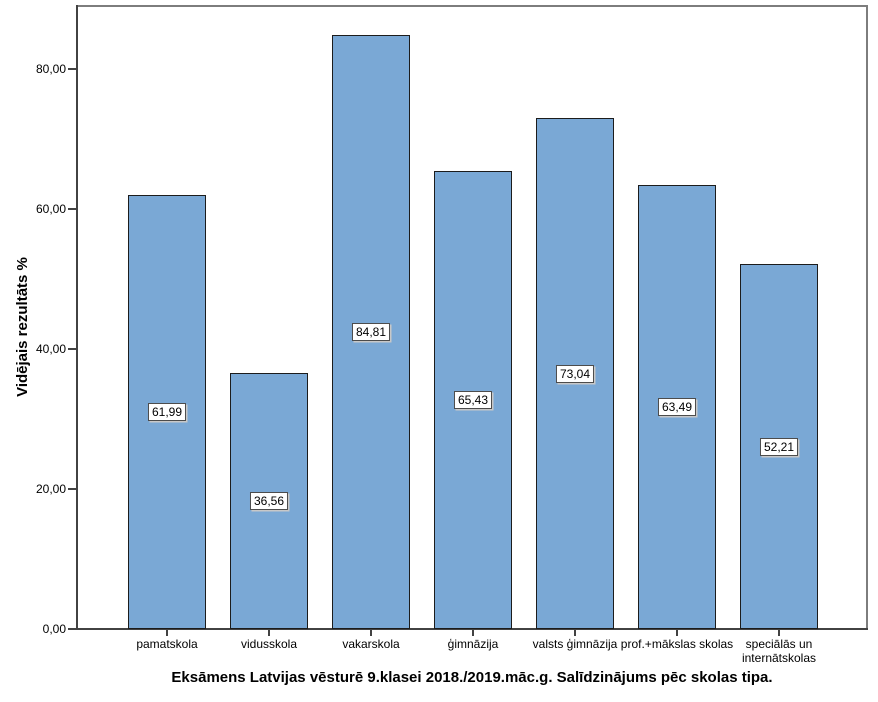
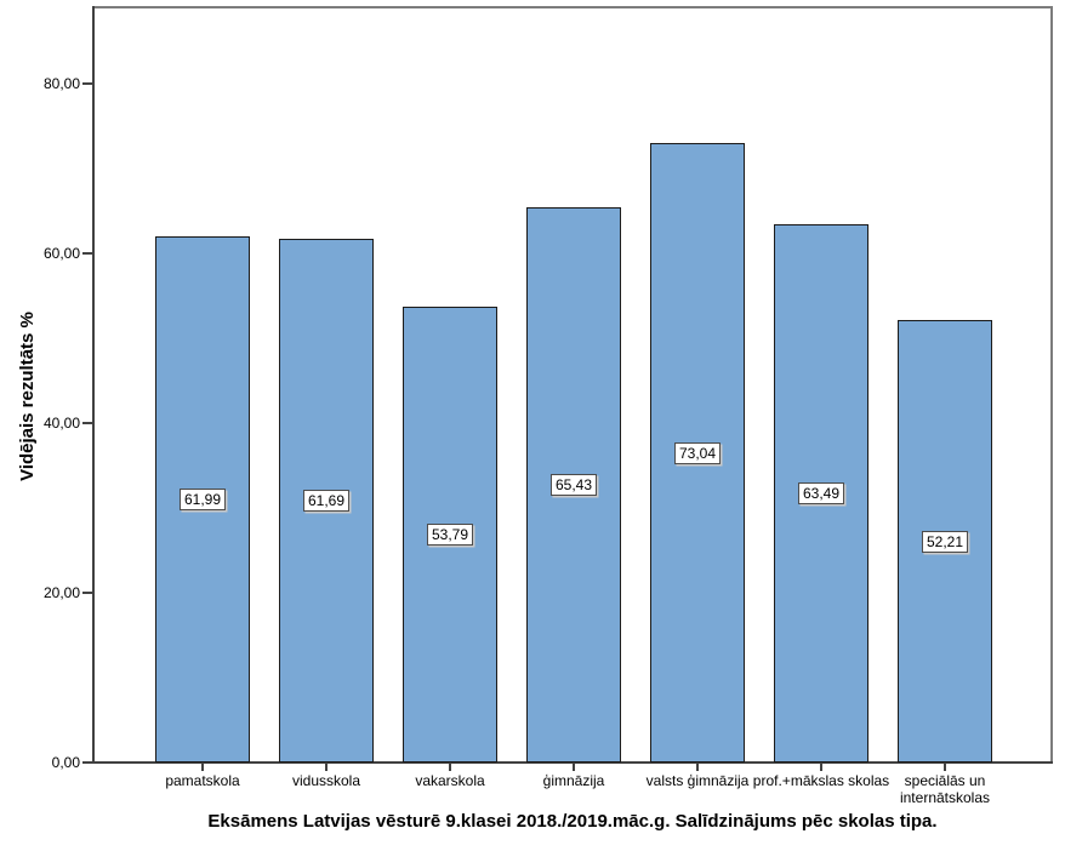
vidusskola: 36,56 -> 61,69
vakarskola: 84,81 -> 53,79
